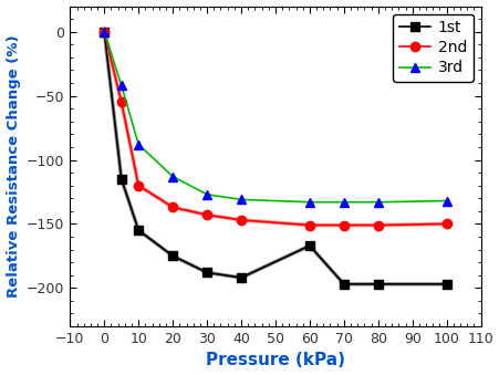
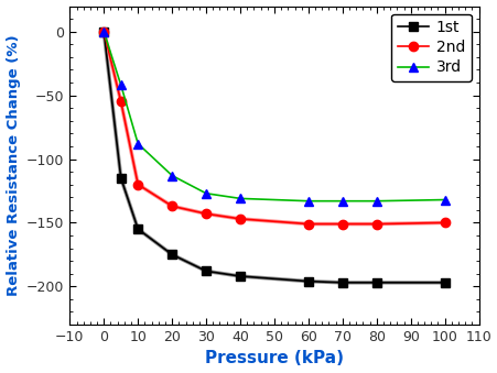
1st/60: -167 -> -196
